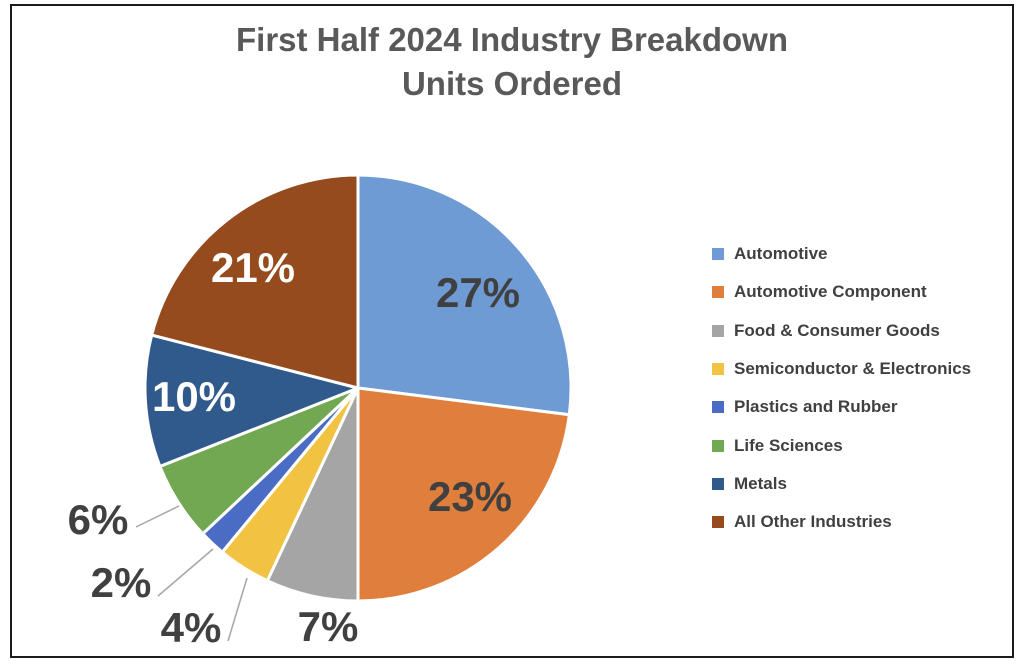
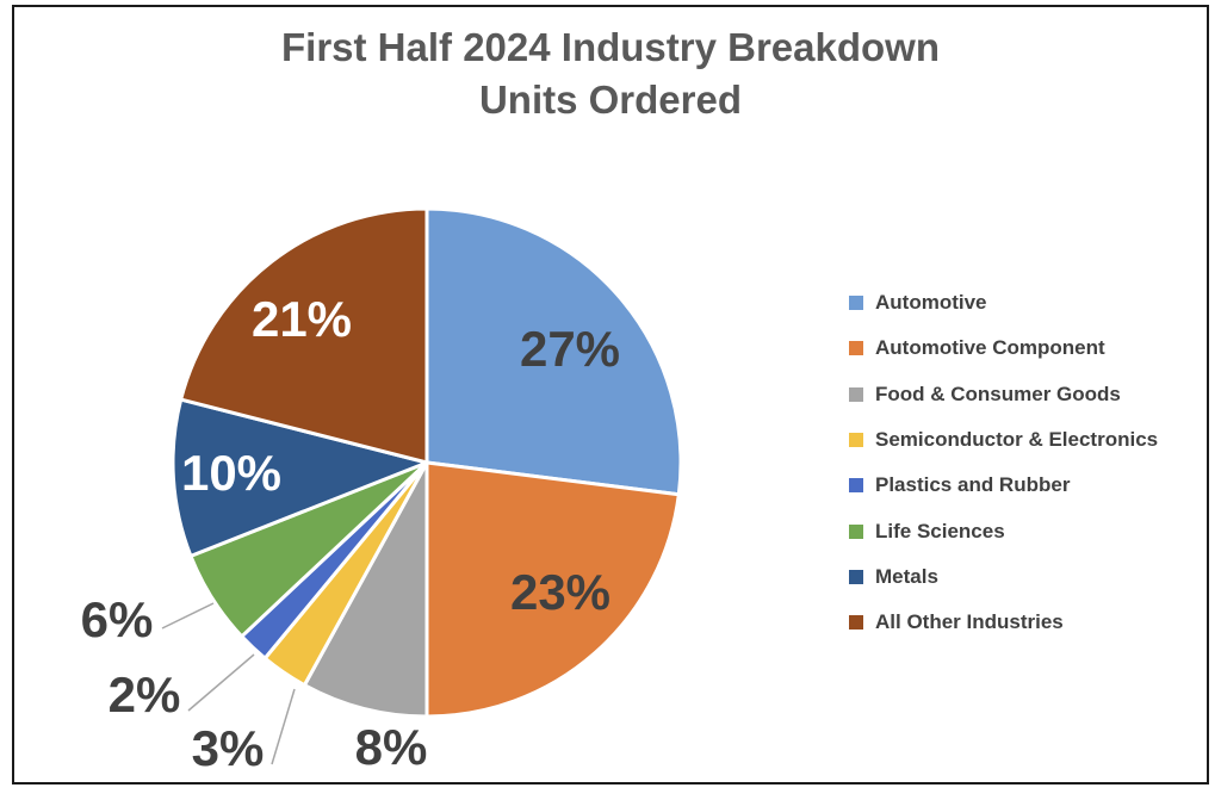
Food & Consumer Goods: 7% -> 8%
Semiconductor & Electronics: 4% -> 3%
